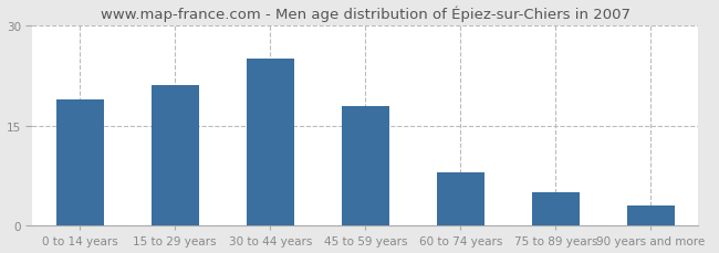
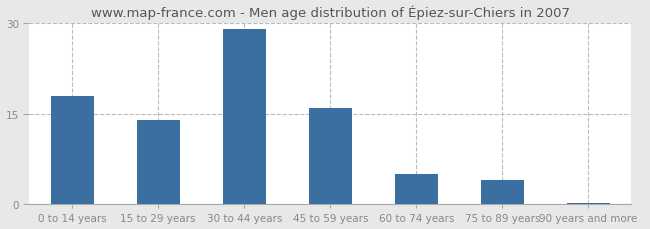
0 to 14 years: 19.0 -> 18.0
15 to 29 years: 21.0 -> 14.0
30 to 44 years: 25.0 -> 29.0
45 to 59 years: 18.0 -> 16.0
60 to 74 years: 8.0 -> 5.0
75 to 89 years: 5.0 -> 4.0
90 years and more: 3.0 -> 0.3
